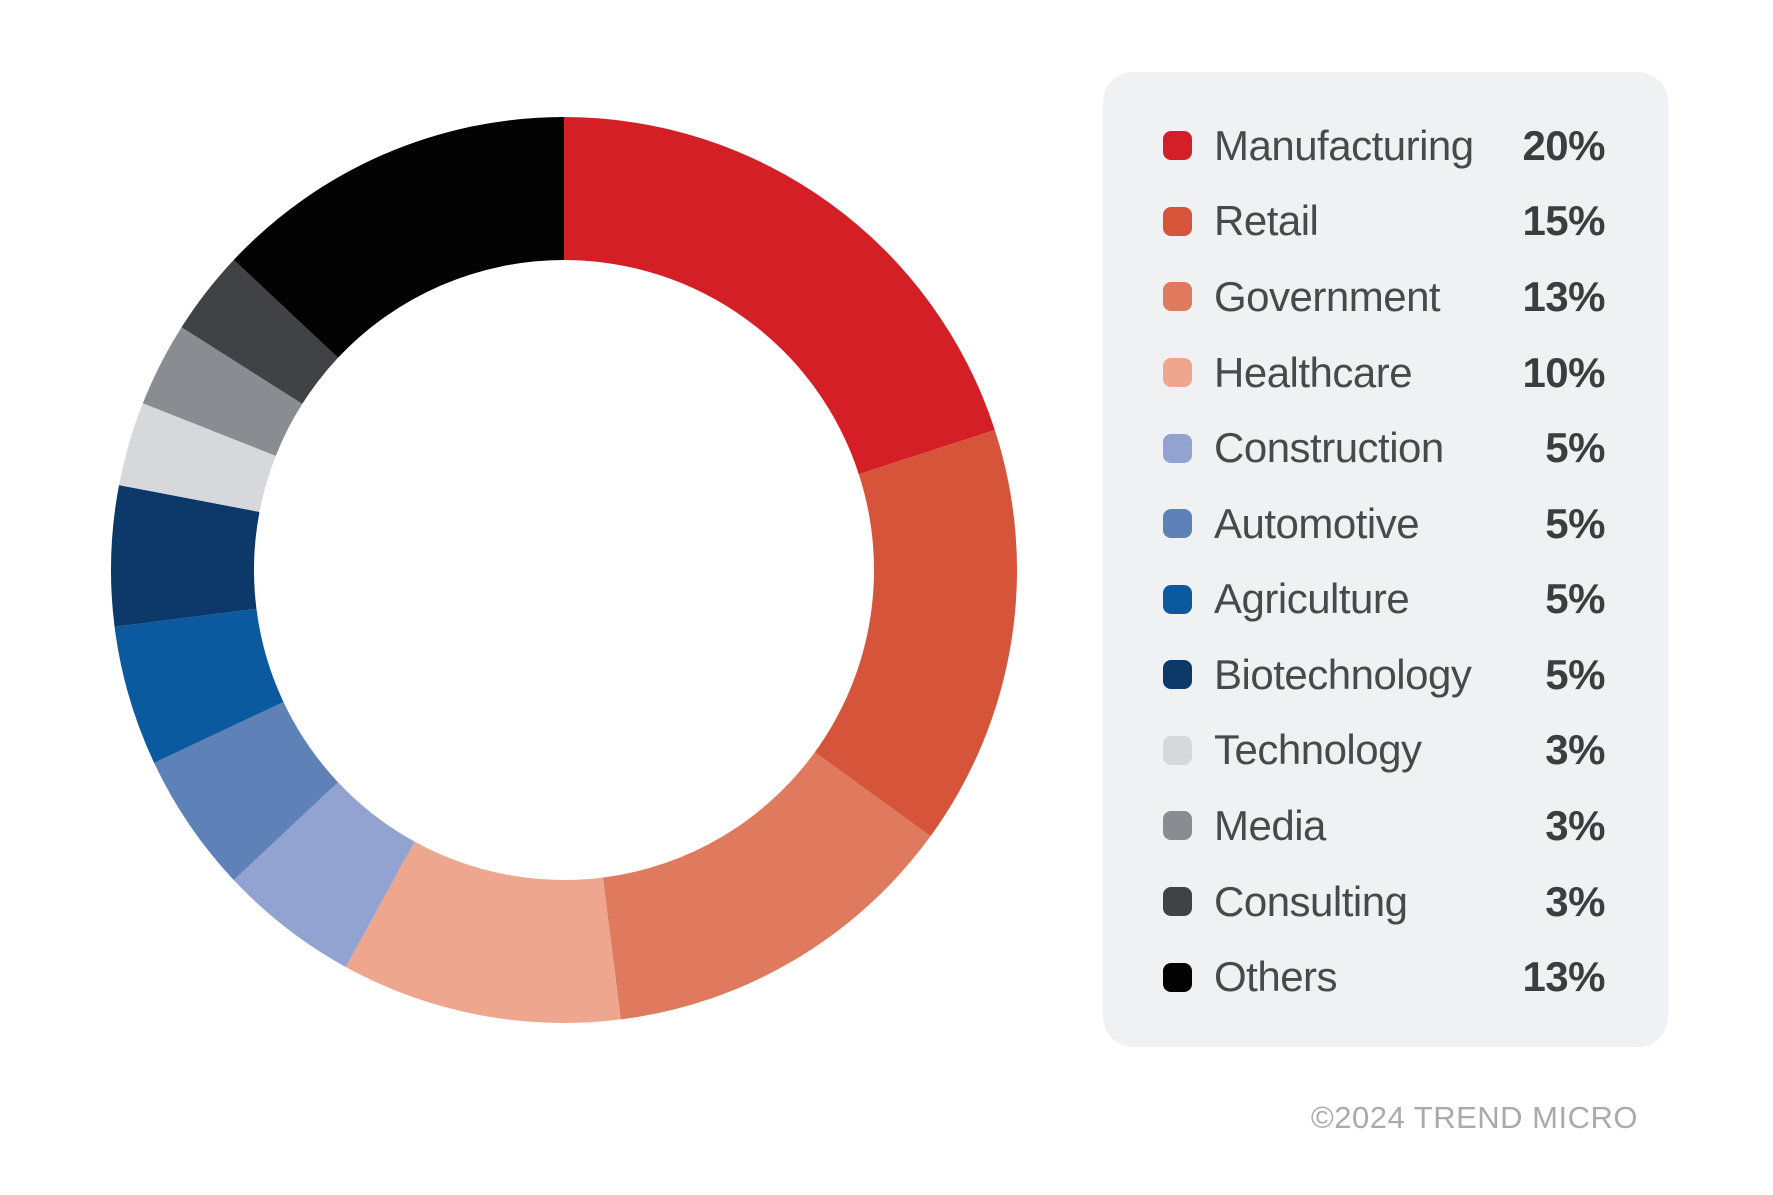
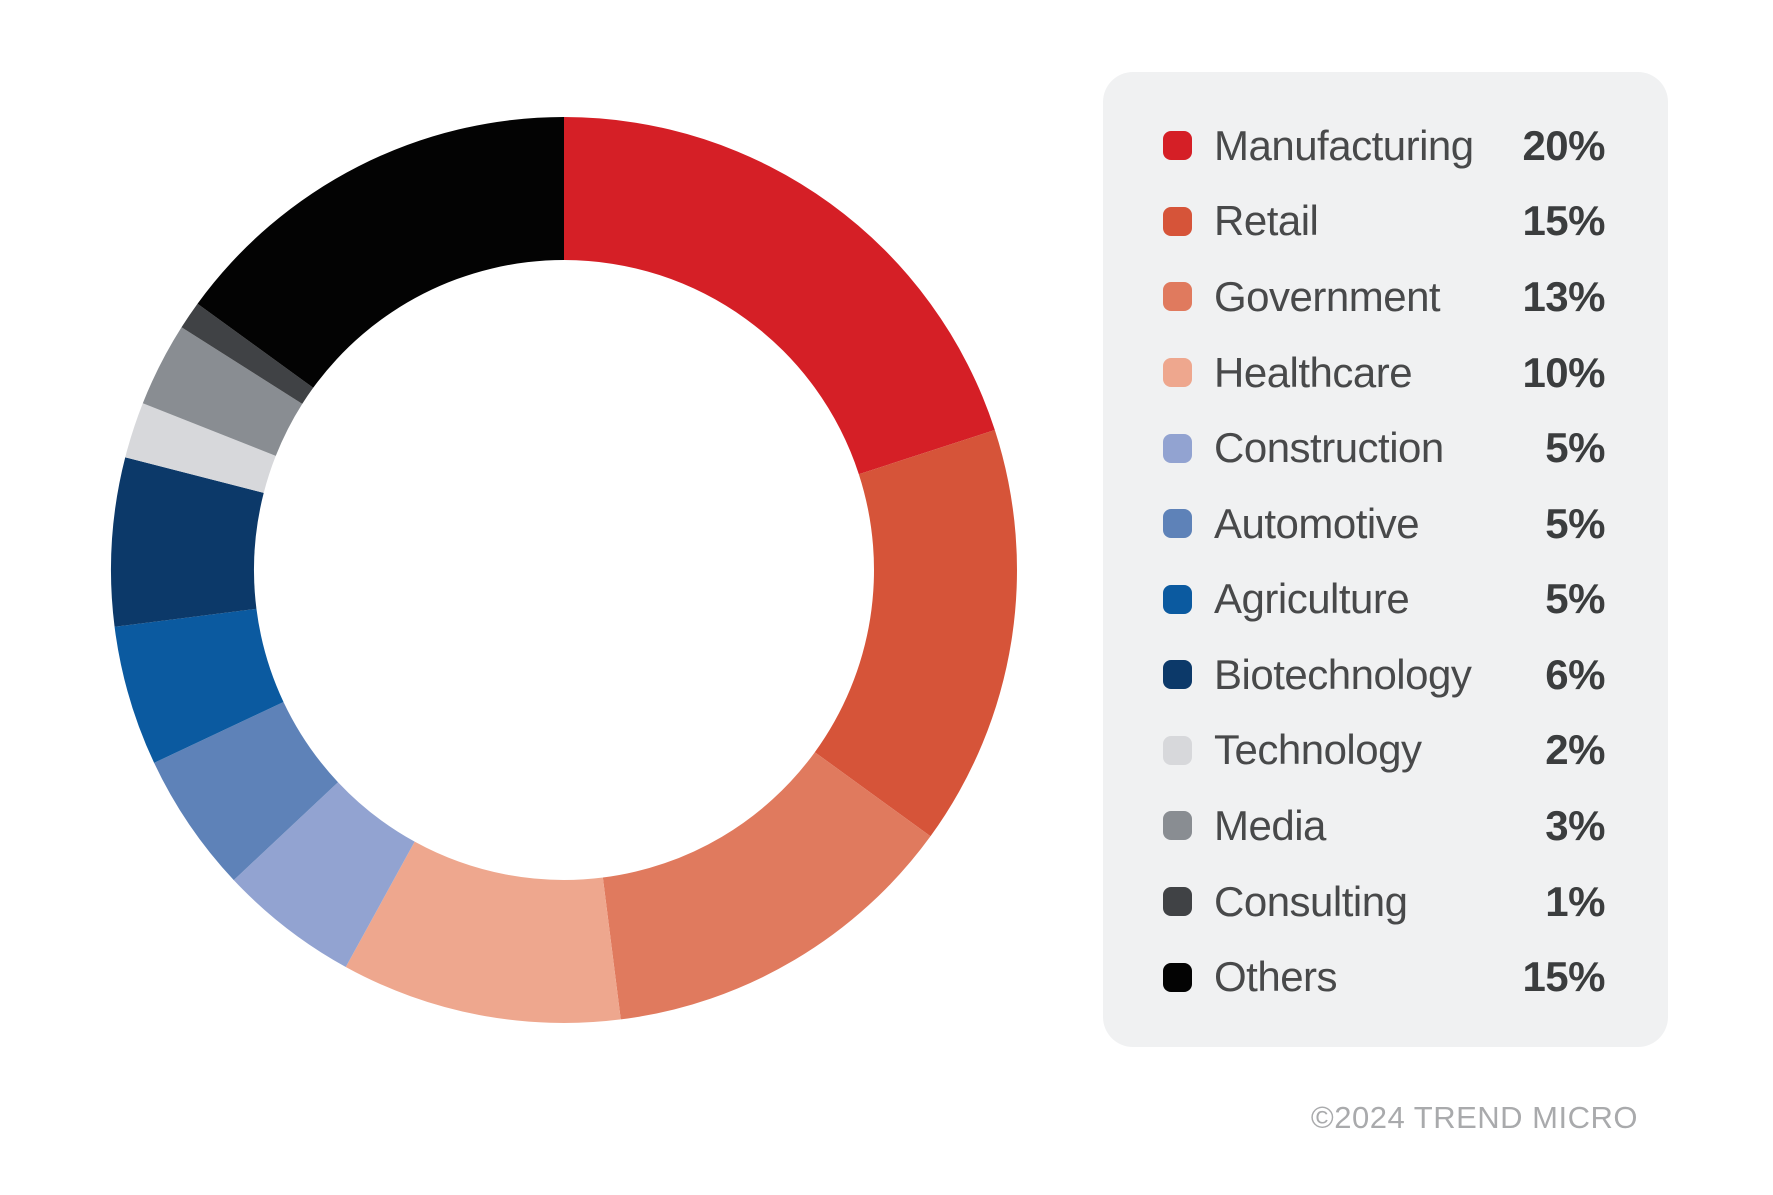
Biotechnology: 5% -> 6%
Technology: 3% -> 2%
Consulting: 3% -> 1%
Others: 13% -> 15%
